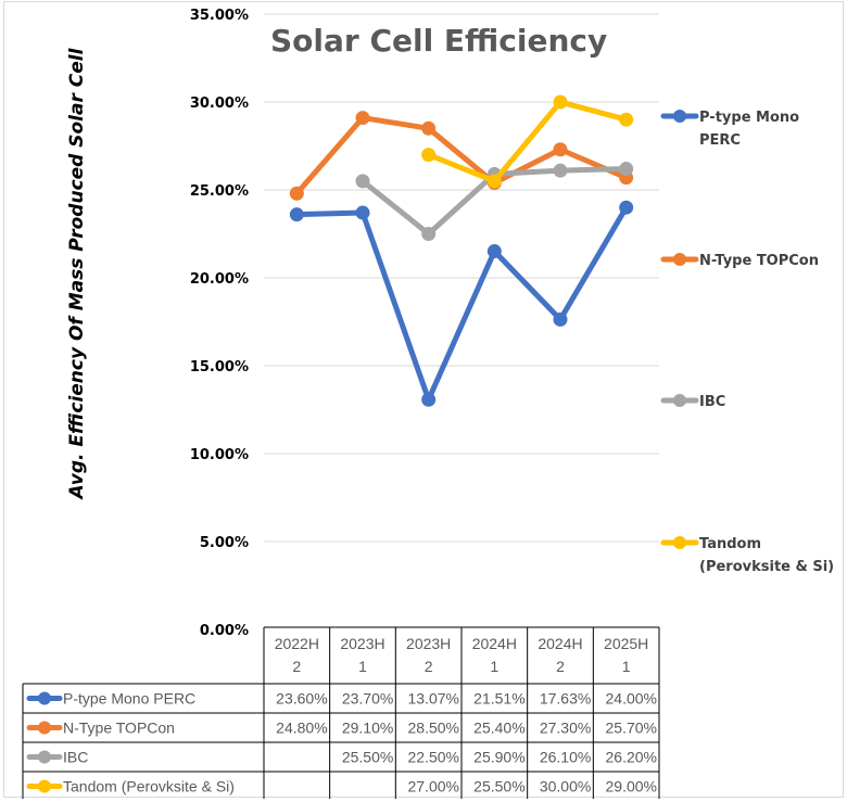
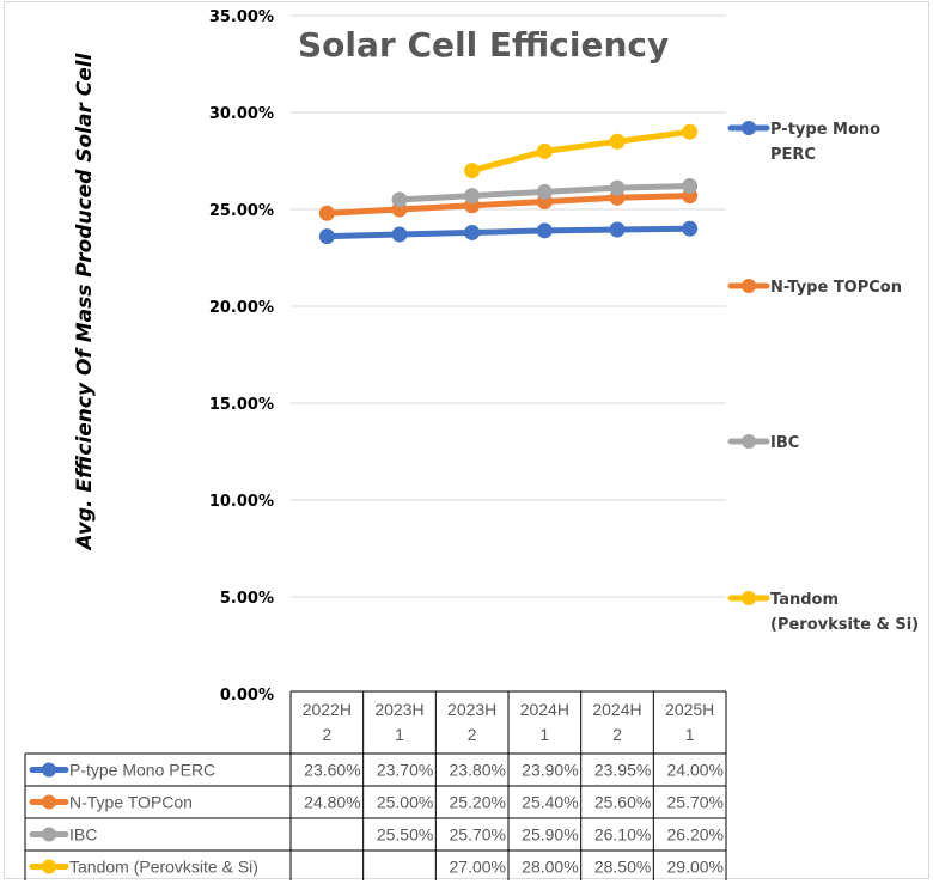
N-Type TOPCon/2023H1: 29.10% -> 25.00%
P-type Mono PERC/2023H2: 13.07% -> 23.80%
N-Type TOPCon/2023H2: 28.50% -> 25.20%
IBC/2023H2: 22.50% -> 25.70%
P-type Mono PERC/2024H1: 21.51% -> 23.90%
Tandom (Perovksite & Si)/2024H1: 25.50% -> 28.00%
P-type Mono PERC/2024H2: 17.63% -> 23.95%
N-Type TOPCon/2024H2: 27.30% -> 25.60%
Tandom (Perovksite & Si)/2024H2: 30.00% -> 28.50%
